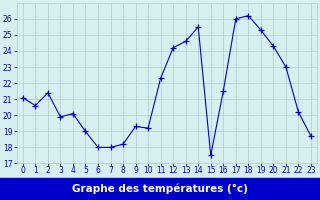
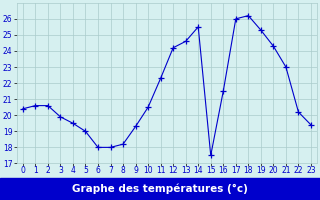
0: 21.1 -> 20.4
2: 21.4 -> 20.6
4: 20.1 -> 19.5
10: 19.2 -> 20.5
23: 18.7 -> 19.4
